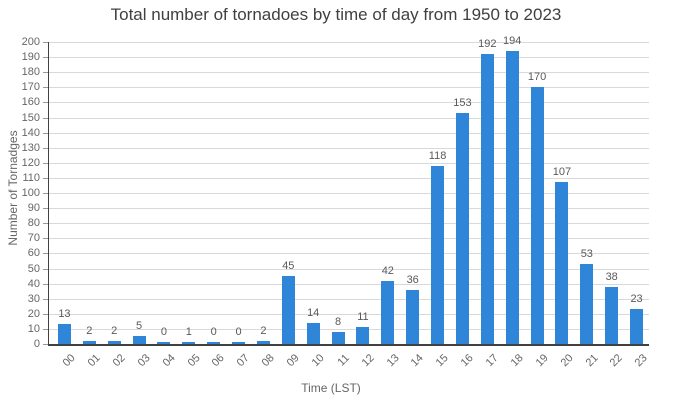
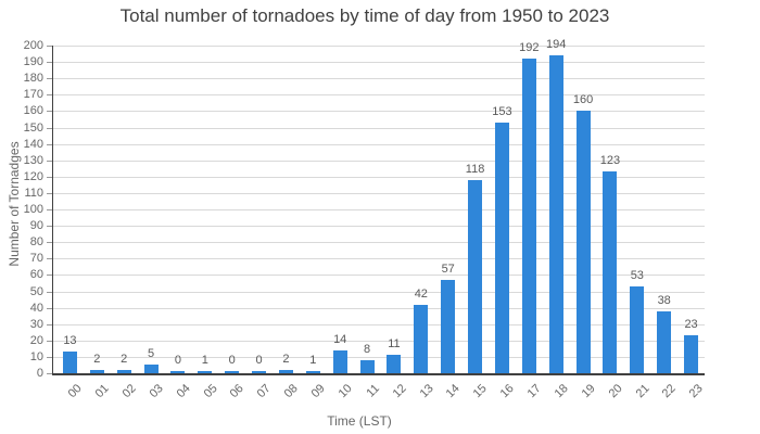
09: 45 -> 1
14: 36 -> 57
19: 170 -> 160
20: 107 -> 123
